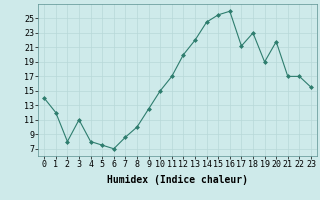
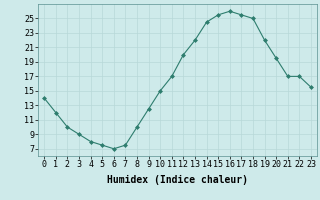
2: 8.0 -> 10.0
3: 11.0 -> 9.0
7: 8.6 -> 7.5
17: 21.2 -> 25.5
18: 23.0 -> 25.0
19: 19.0 -> 22.0
20: 21.8 -> 19.5
